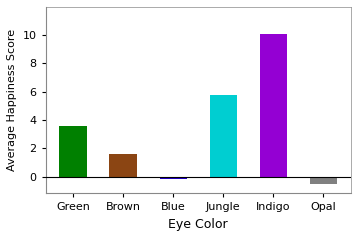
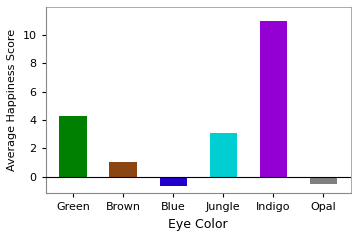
Green: 3.6 -> 4.3
Brown: 1.6 -> 1.0
Blue: -0.2 -> -0.7
Jungle: 5.8 -> 3.0
Indigo: 10.1 -> 11.0
